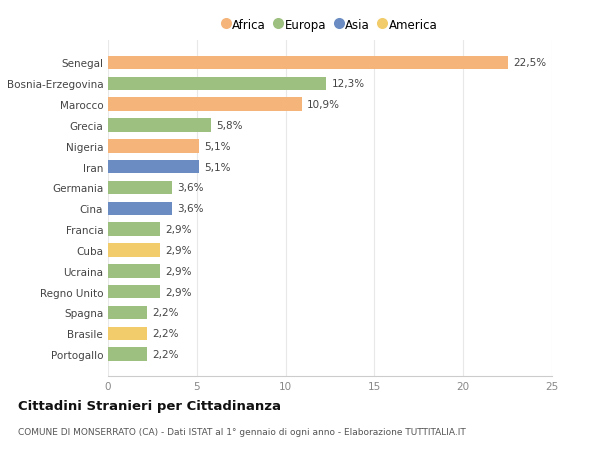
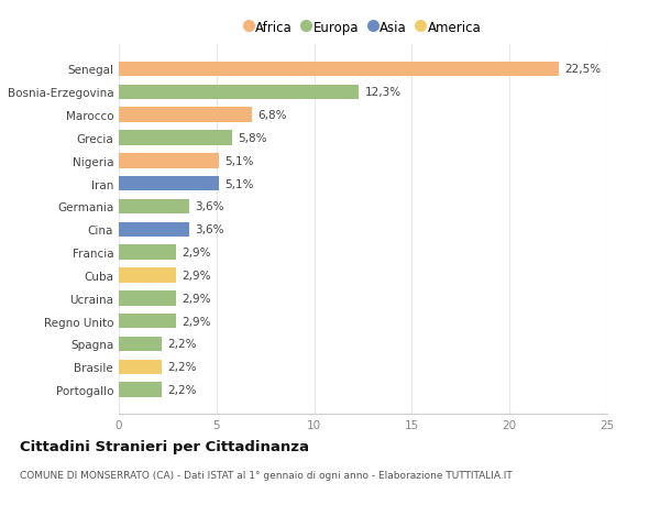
Marocco: 10,9% -> 6,8%
